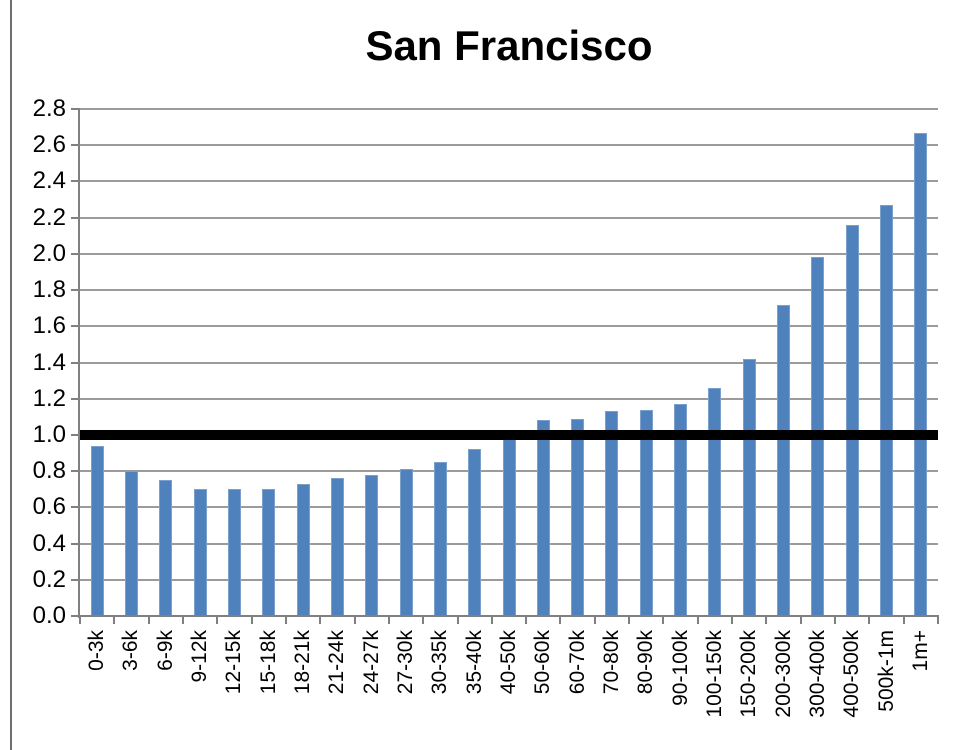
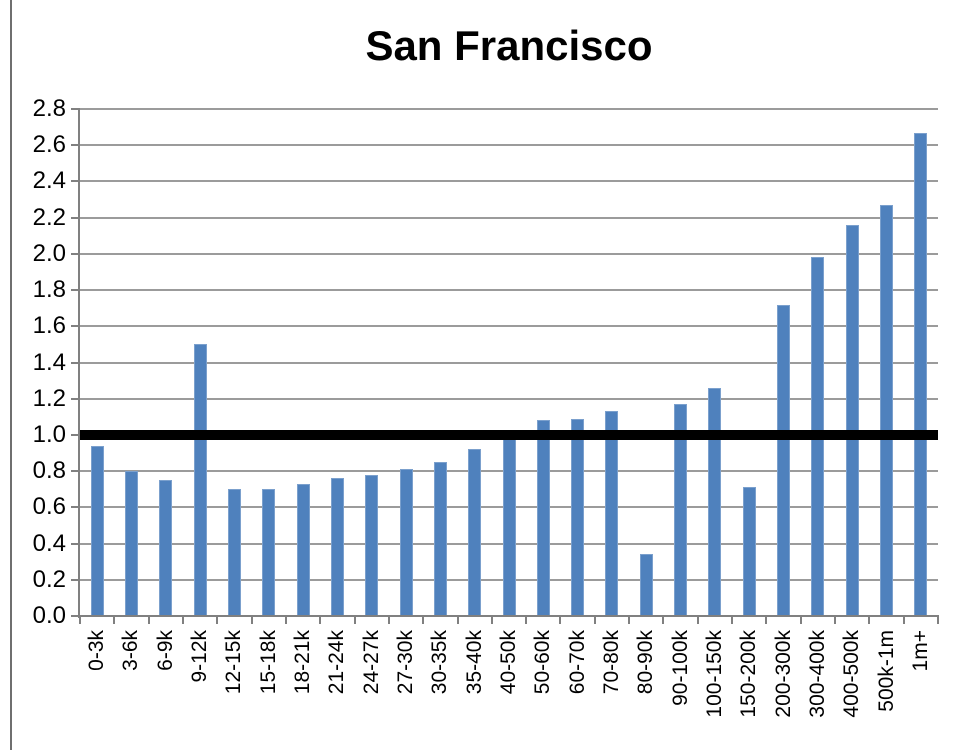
9-12k: 0.70 -> 1.50
80-90k: 1.14 -> 0.34
150-200k: 1.42 -> 0.71
